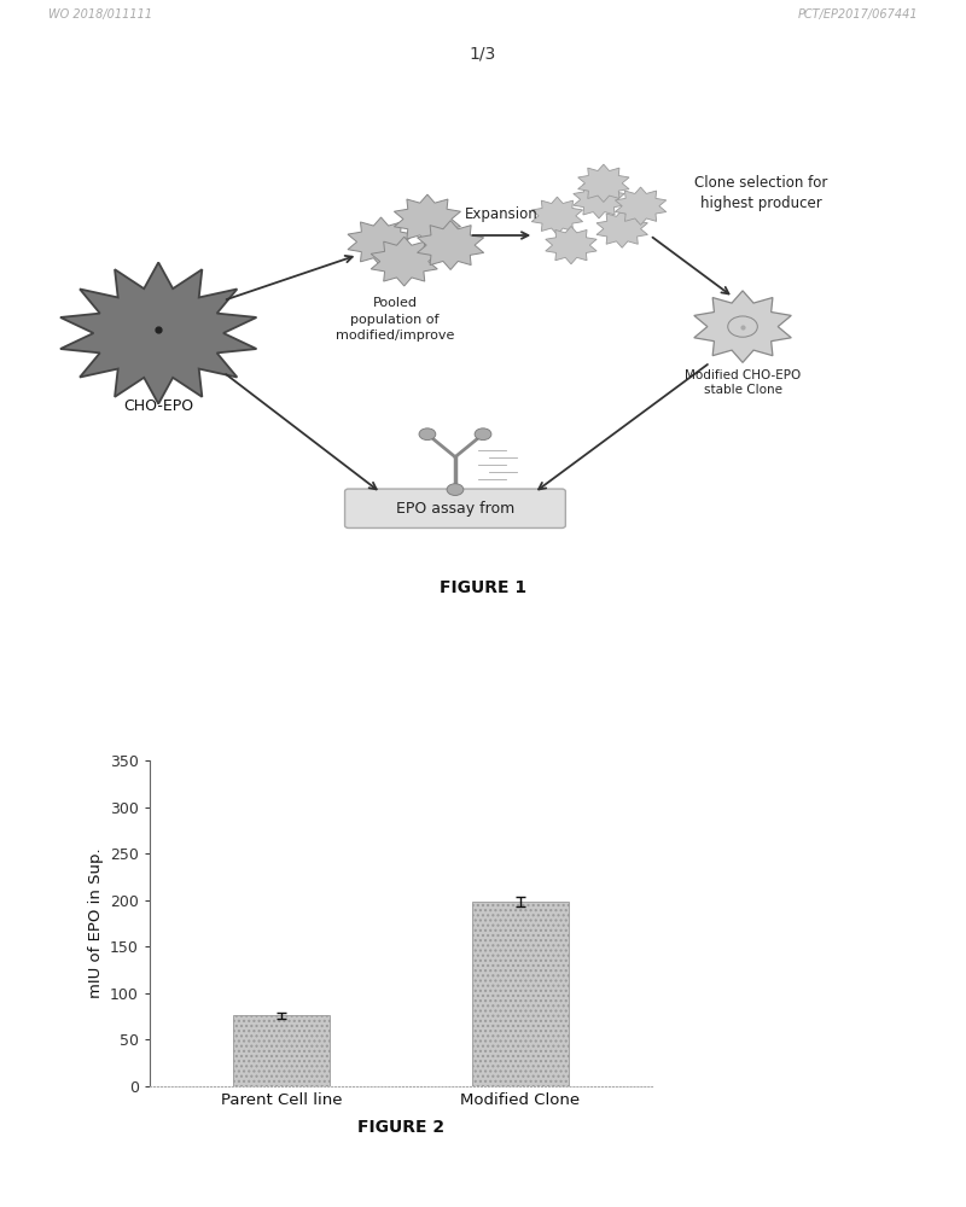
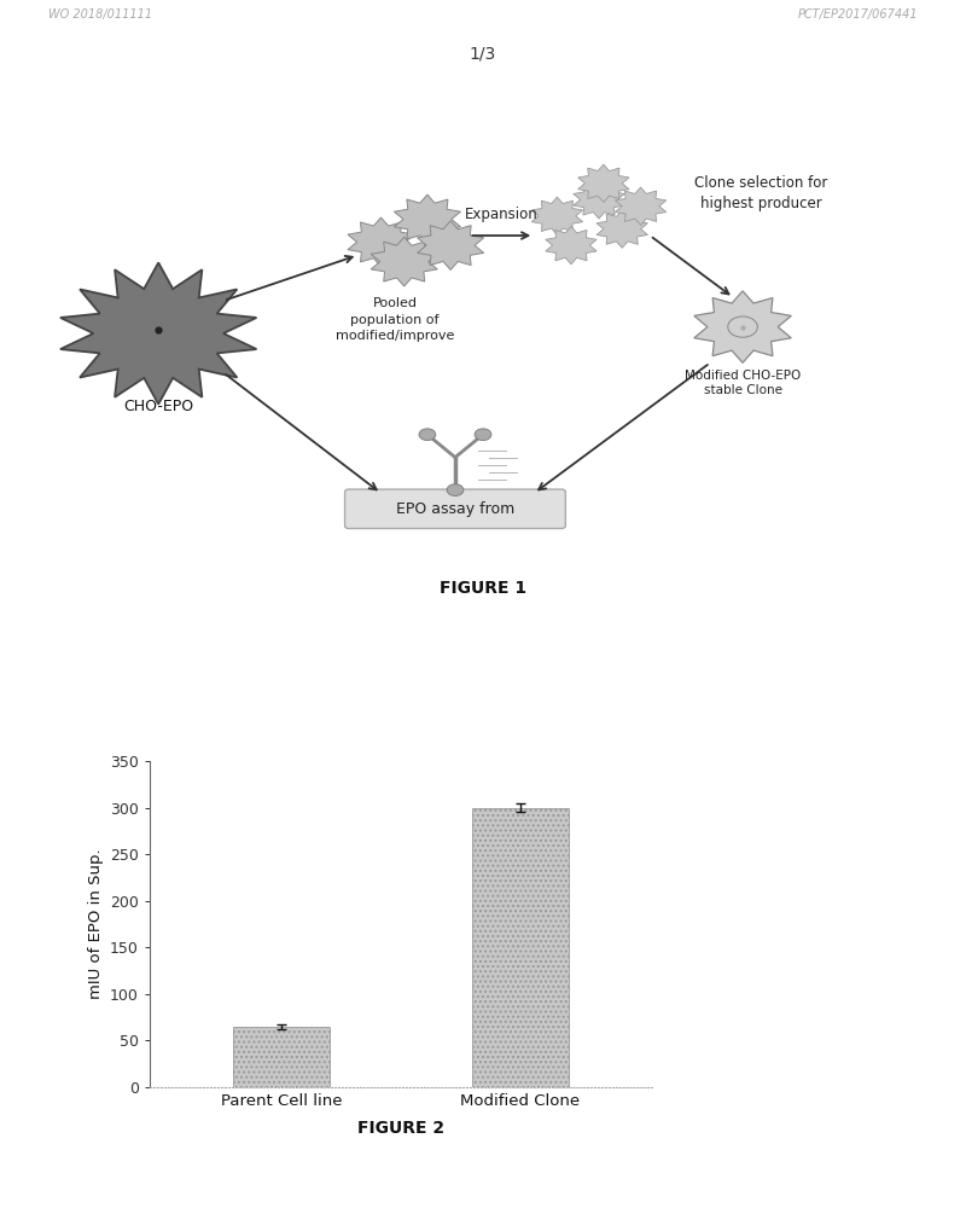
Parent Cell line: 76 -> 65
Modified Clone: 198 -> 300
